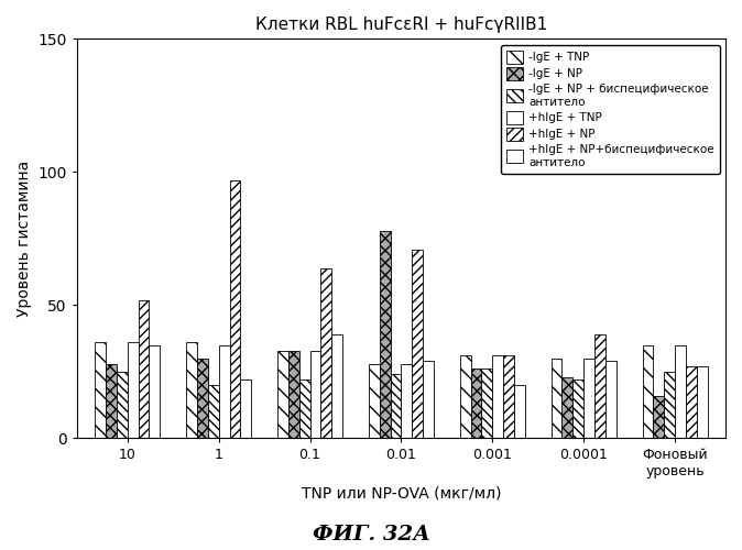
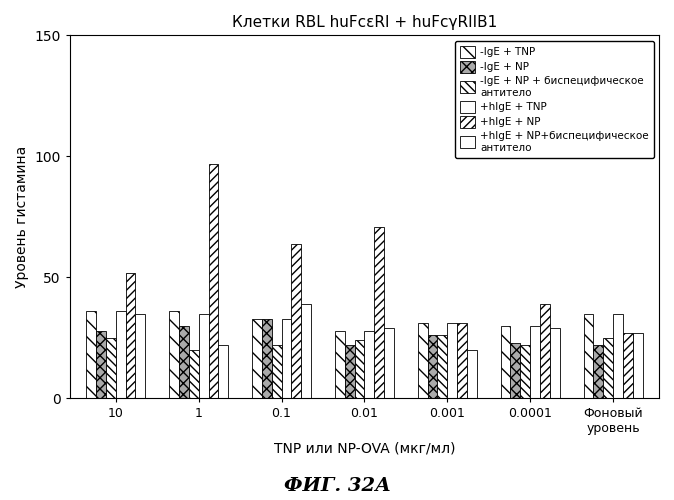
-IgE + NP/0.01: 78 -> 22
-IgE + NP/Фоновый уровень: 16 -> 22
